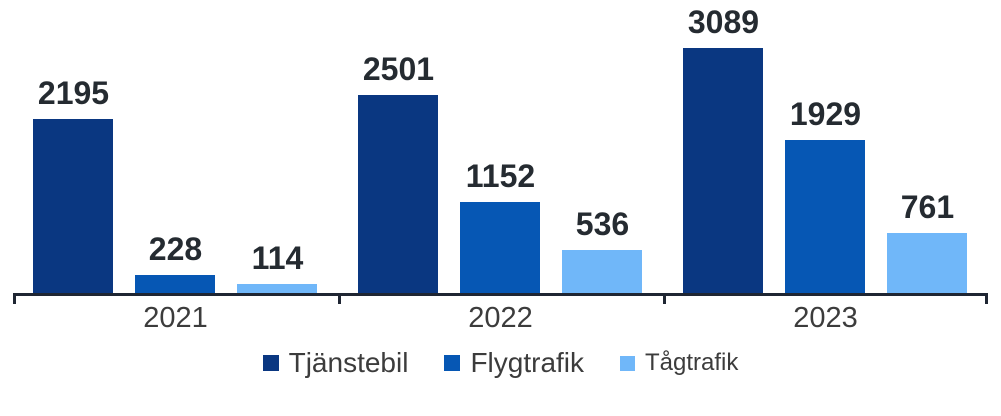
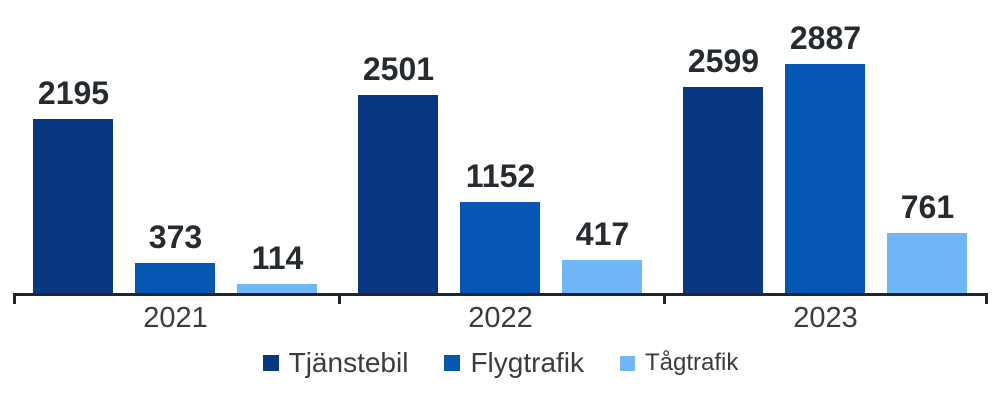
Flygtrafik/2021: 228 -> 373
Tågtrafik/2022: 536 -> 417
Tjänstebil/2023: 3089 -> 2599
Flygtrafik/2023: 1929 -> 2887
